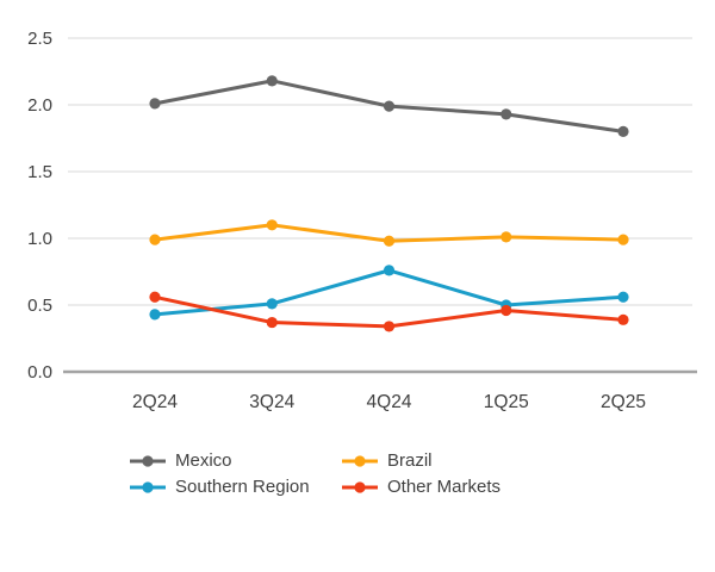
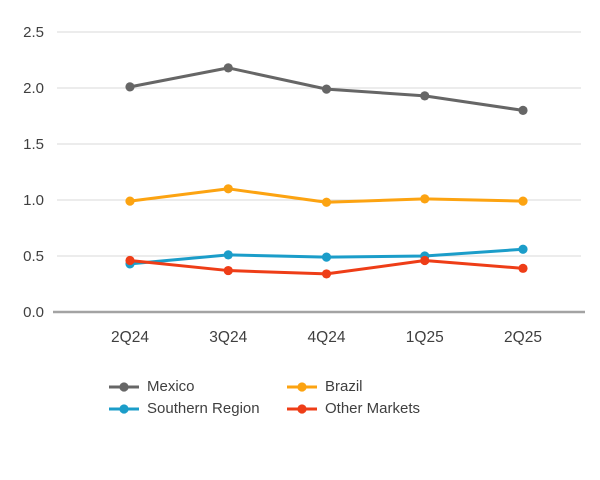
Other Markets/2Q24: 0.56 -> 0.46
Southern Region/4Q24: 0.76 -> 0.49
